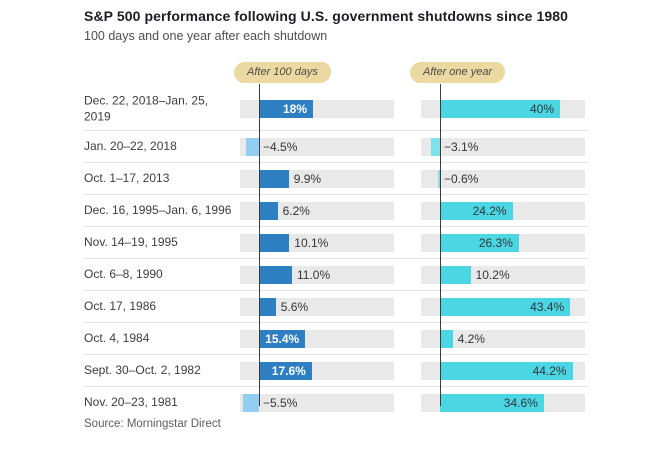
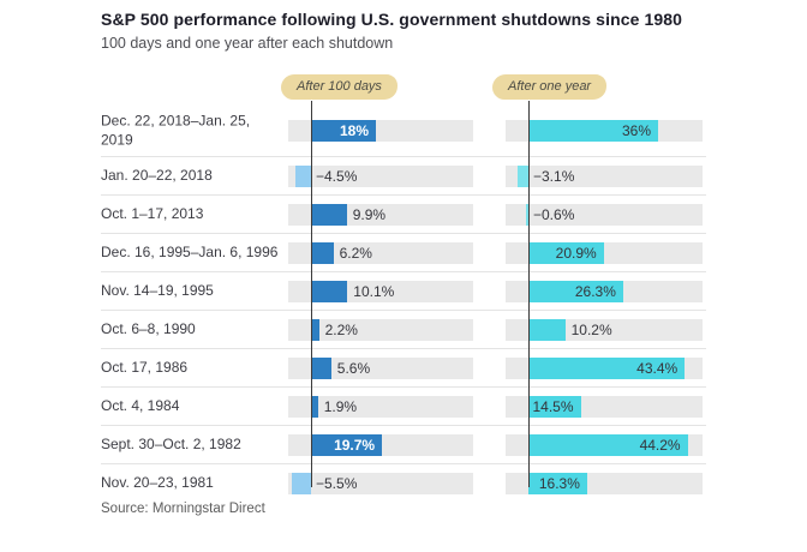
After one year/Dec. 22, 2018–Jan. 25, 2019: 40% -> 36%
After one year/Dec. 16, 1995–Jan. 6, 1996: 24.2% -> 20.9%
After 100 days/Oct. 6–8, 1990: 11.0% -> 2.2%
After 100 days/Oct. 4, 1984: 15.4% -> 1.9%
After one year/Oct. 4, 1984: 4.2% -> 14.5%
After 100 days/Sept. 30–Oct. 2, 1982: 17.6% -> 19.7%
After one year/Nov. 20–23, 1981: 34.6% -> 16.3%
